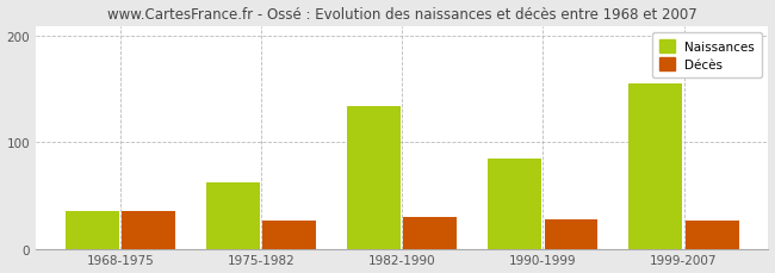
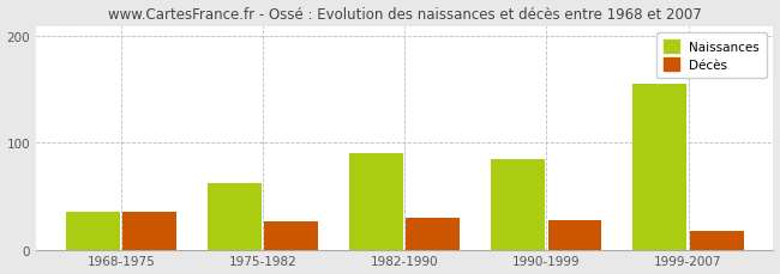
Naissances/1982-1990: 134 -> 90
Décès/1999-2007: 26 -> 18
